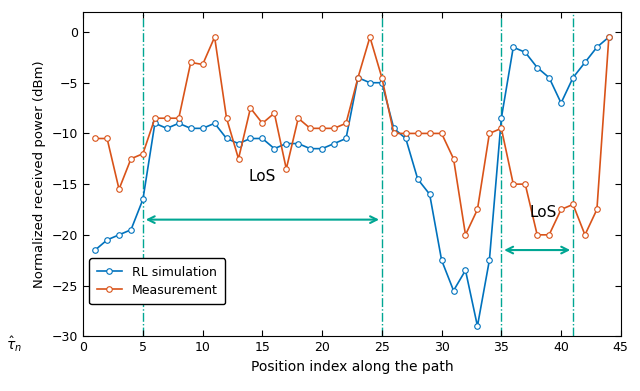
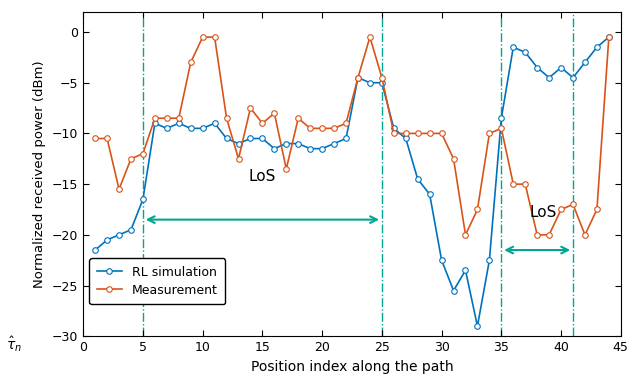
Measurement/10: -3.2 -> -0.5
RL simulation/40: -7.0 -> -3.5
